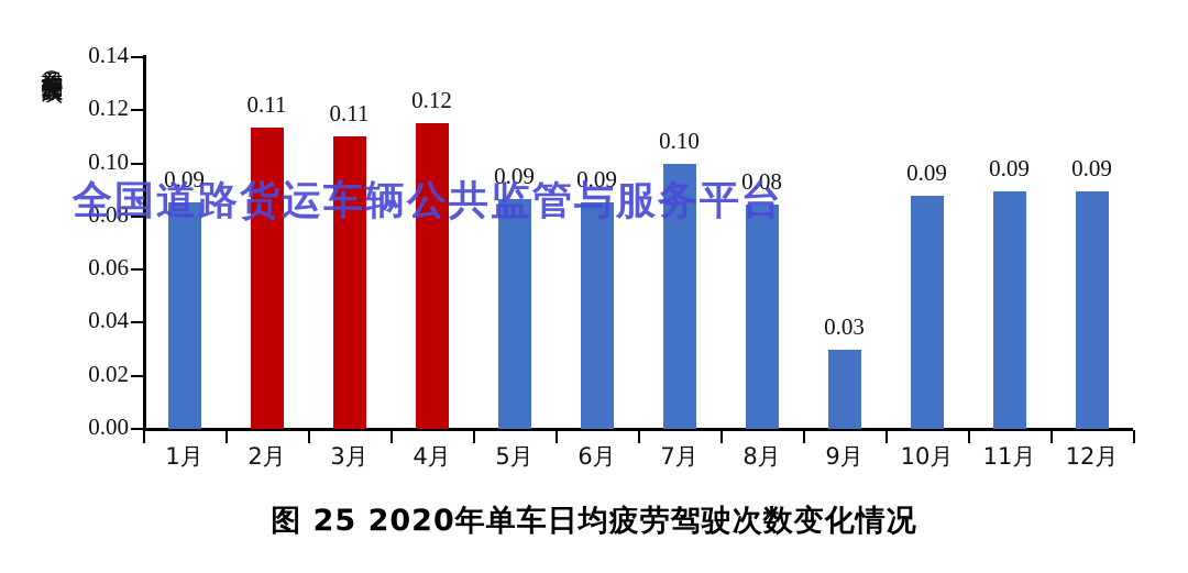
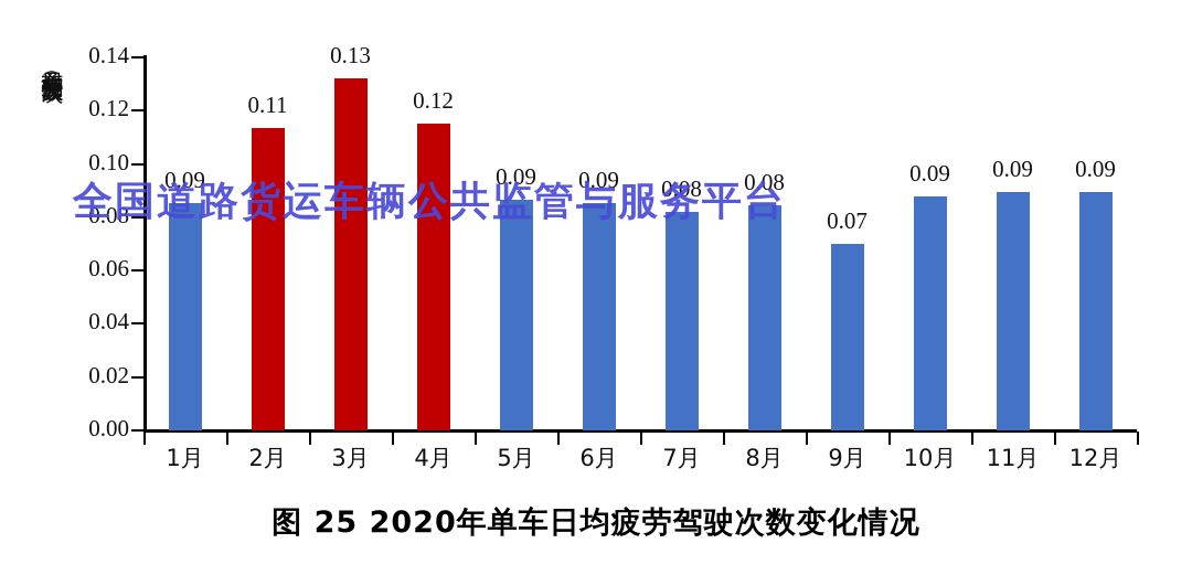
3月: 0.11 -> 0.13
7月: 0.10 -> 0.08
9月: 0.03 -> 0.07
